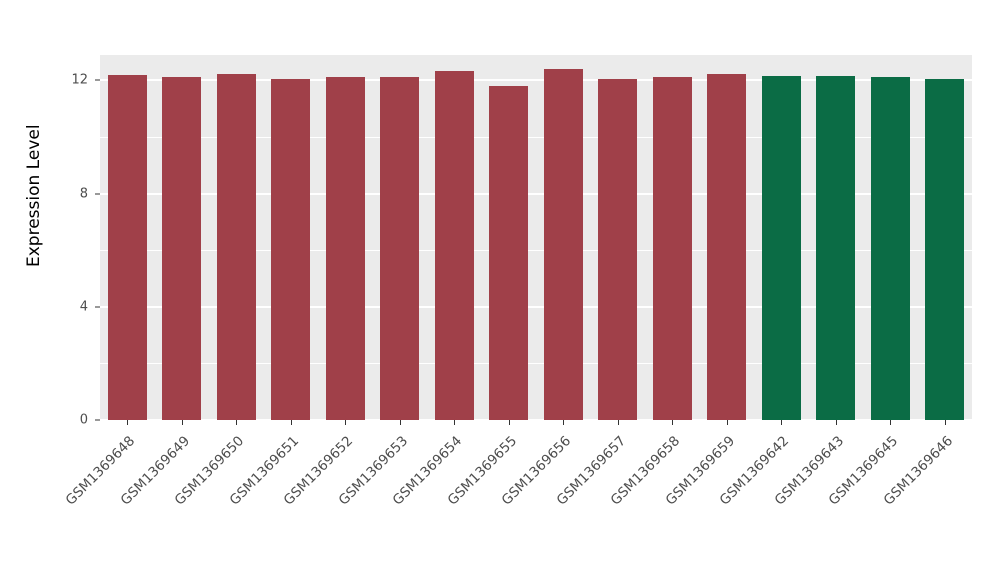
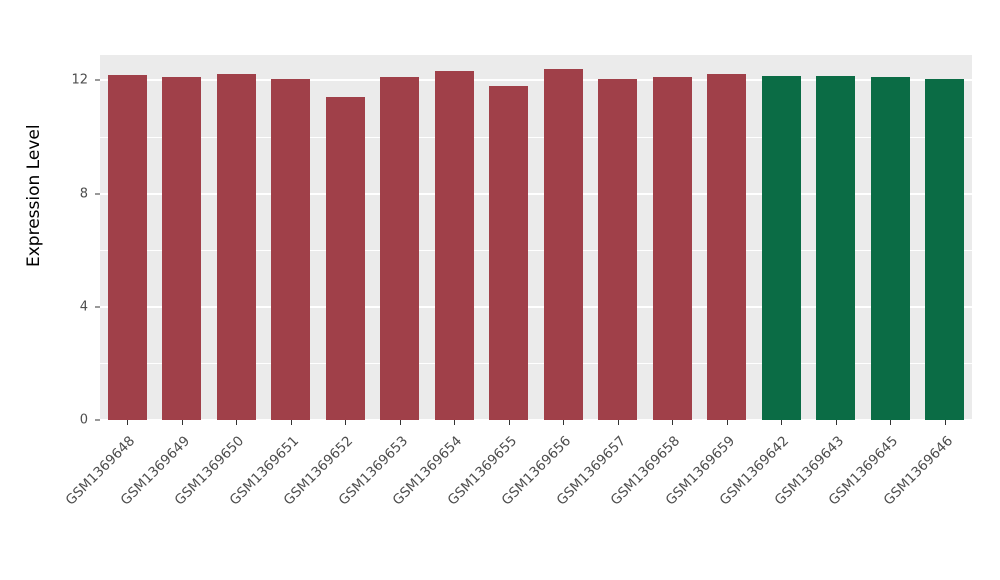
GSM1369652: 12.1 -> 11.4
